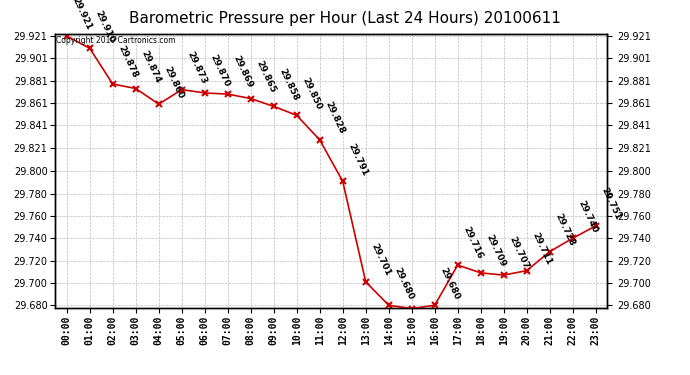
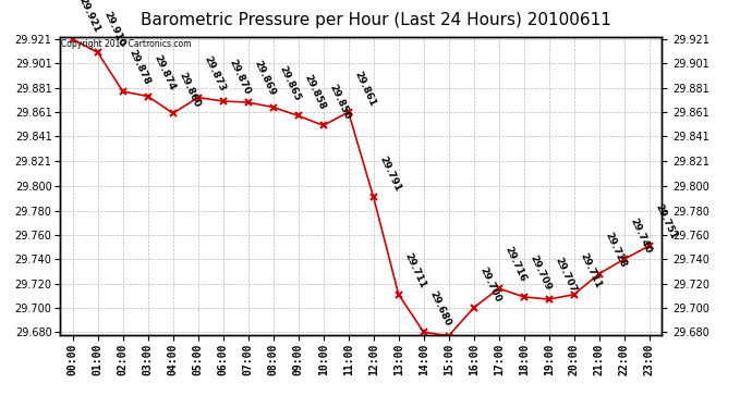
11:00: 29.828 -> 29.861
13:00: 29.701 -> 29.711
16:00: 29.680 -> 29.700
